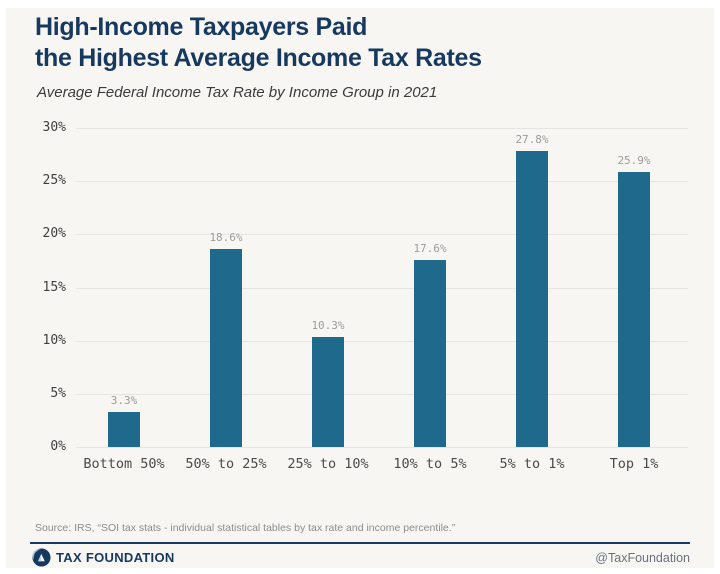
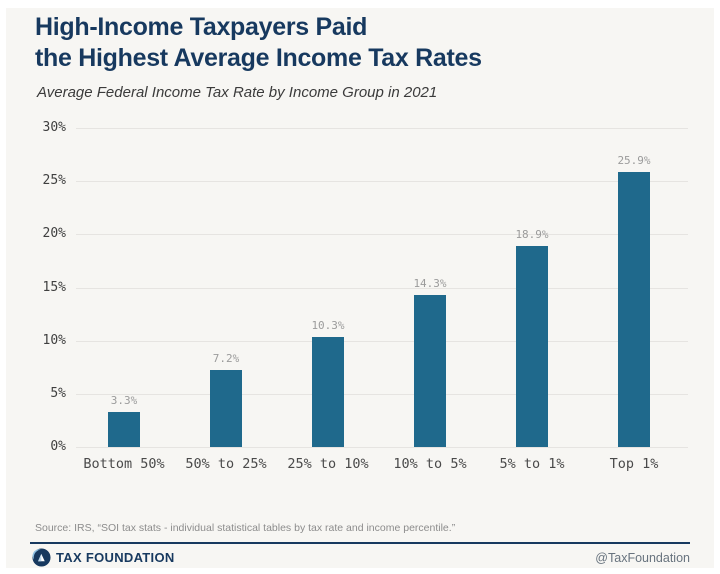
50% to 25%: 18.6% -> 7.2%
10% to 5%: 17.6% -> 14.3%
5% to 1%: 27.8% -> 18.9%
